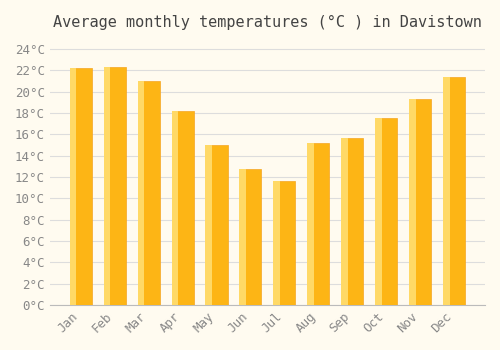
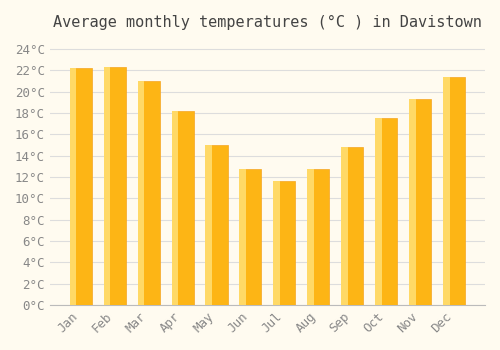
Aug: 15.2°C -> 12.7°C
Sep: 15.6°C -> 14.8°C
